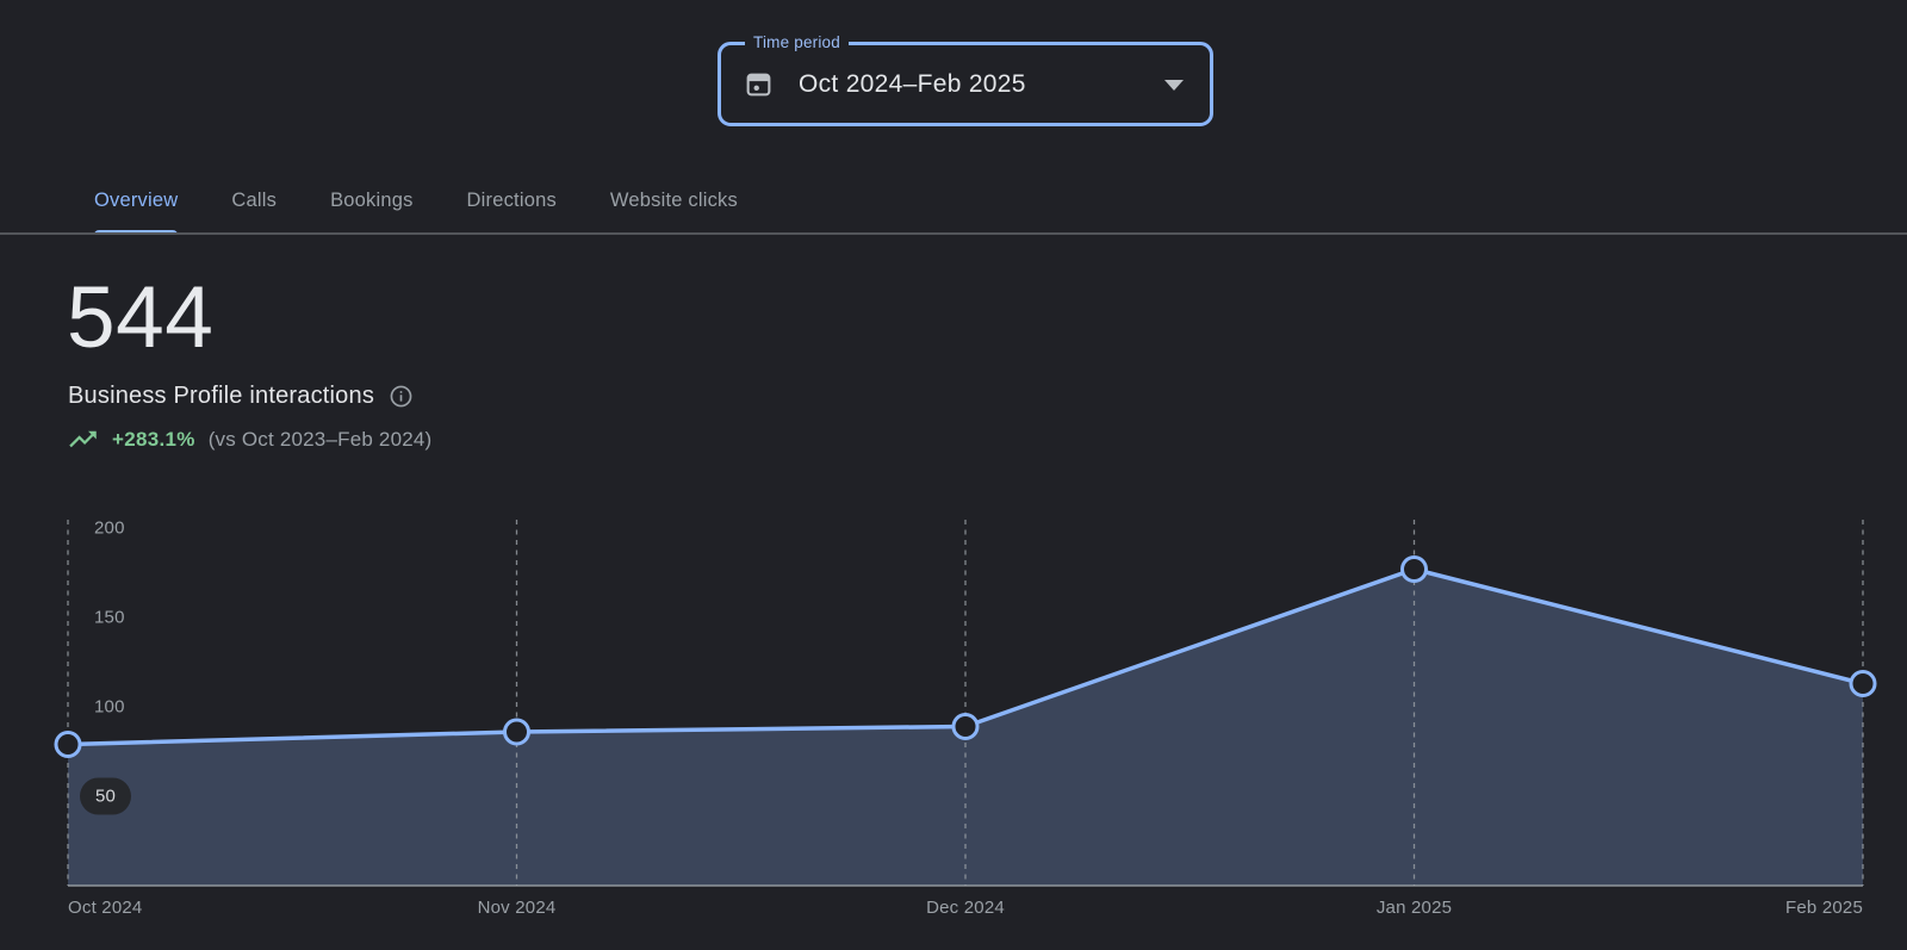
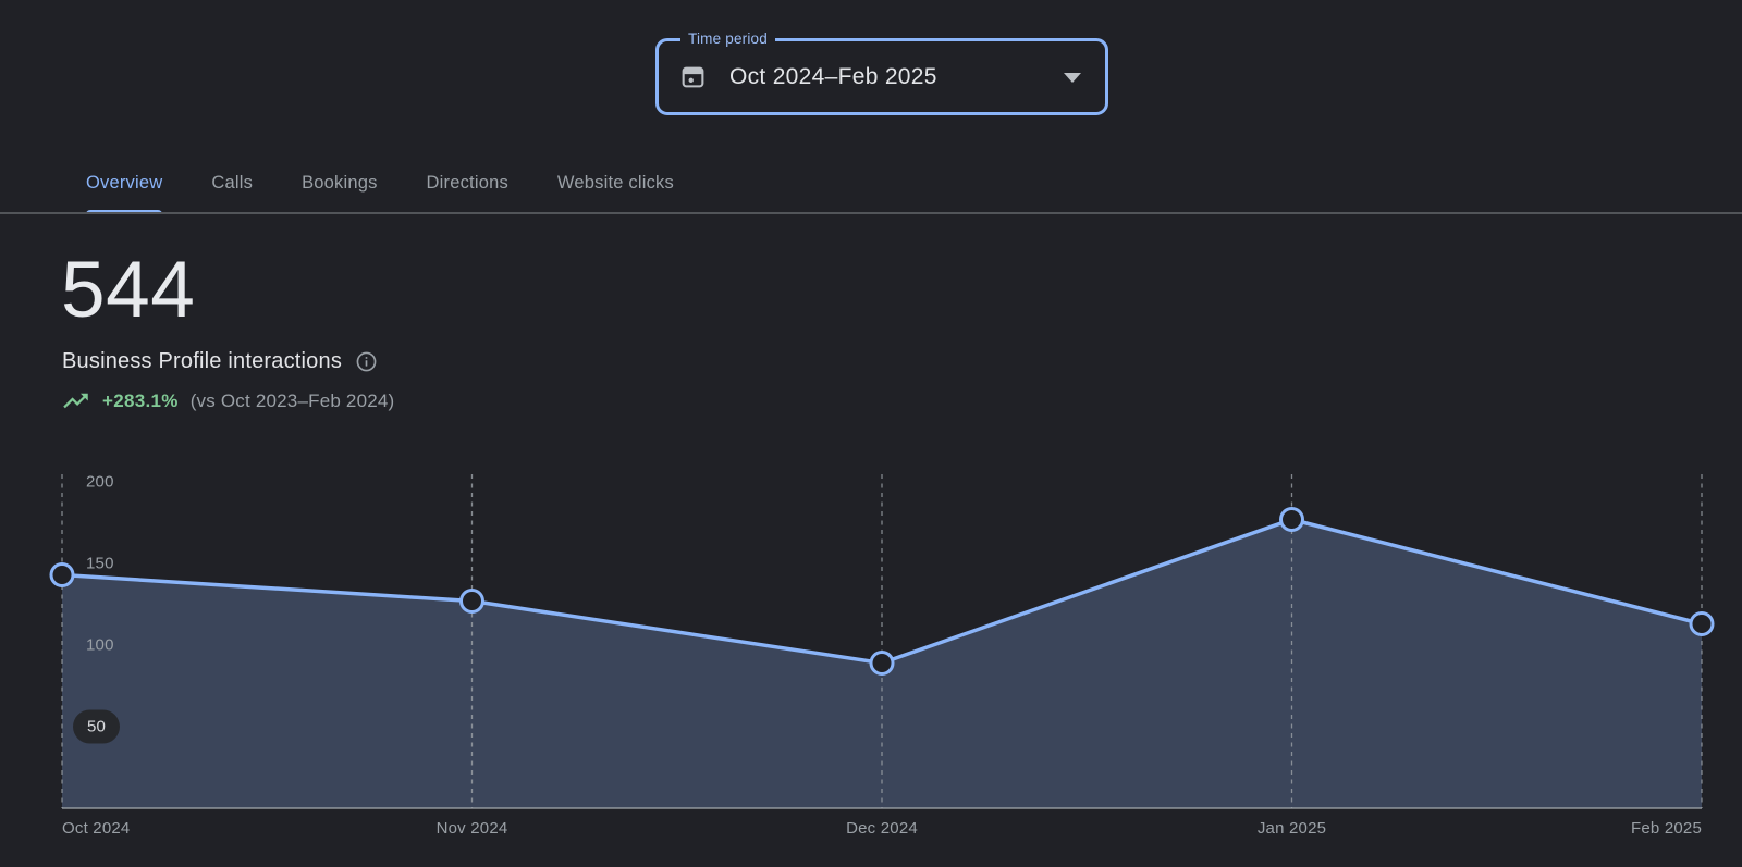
Oct 2024: 79 -> 143
Nov 2024: 86 -> 127
